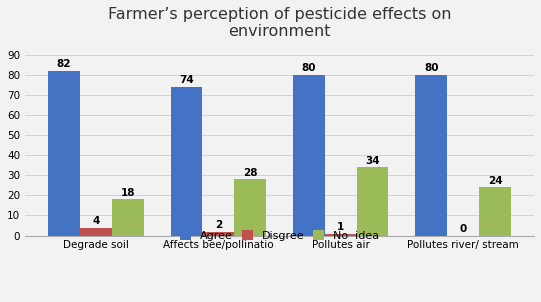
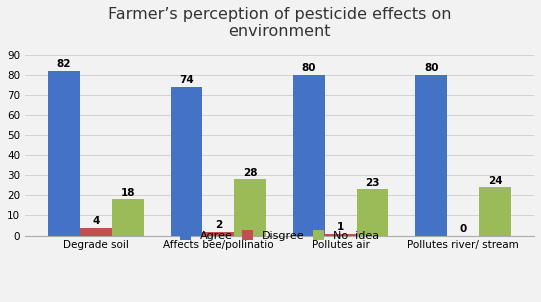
No idea/Pollutes air: 34 -> 23
